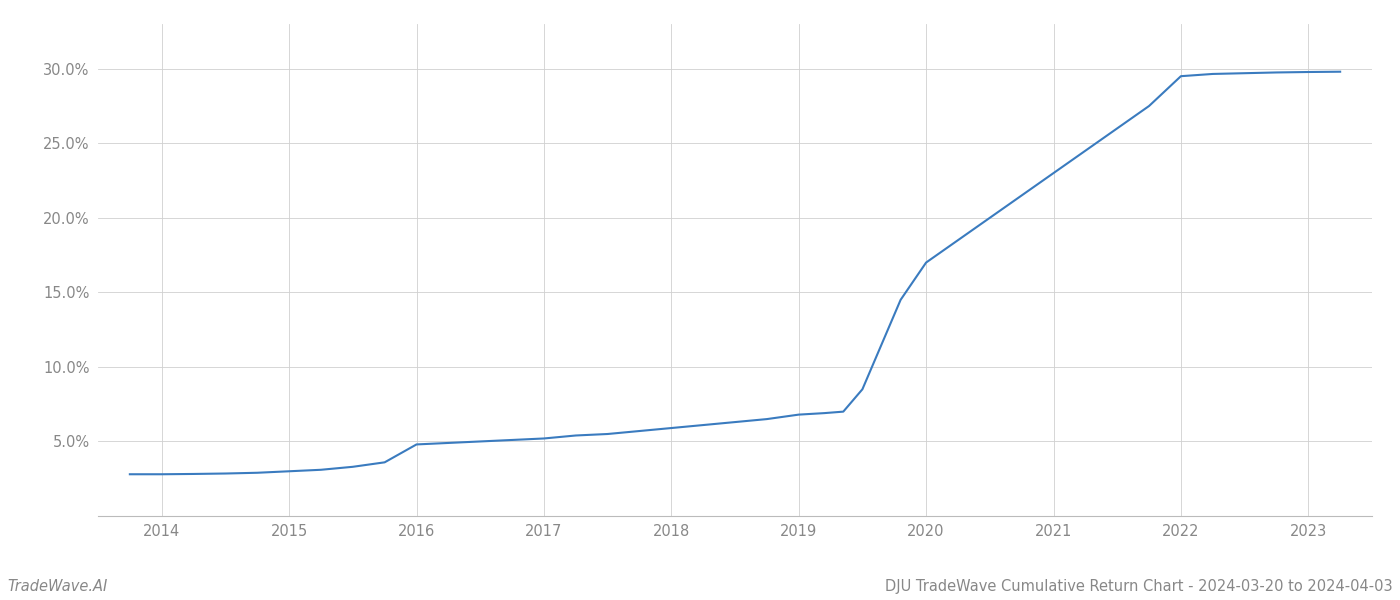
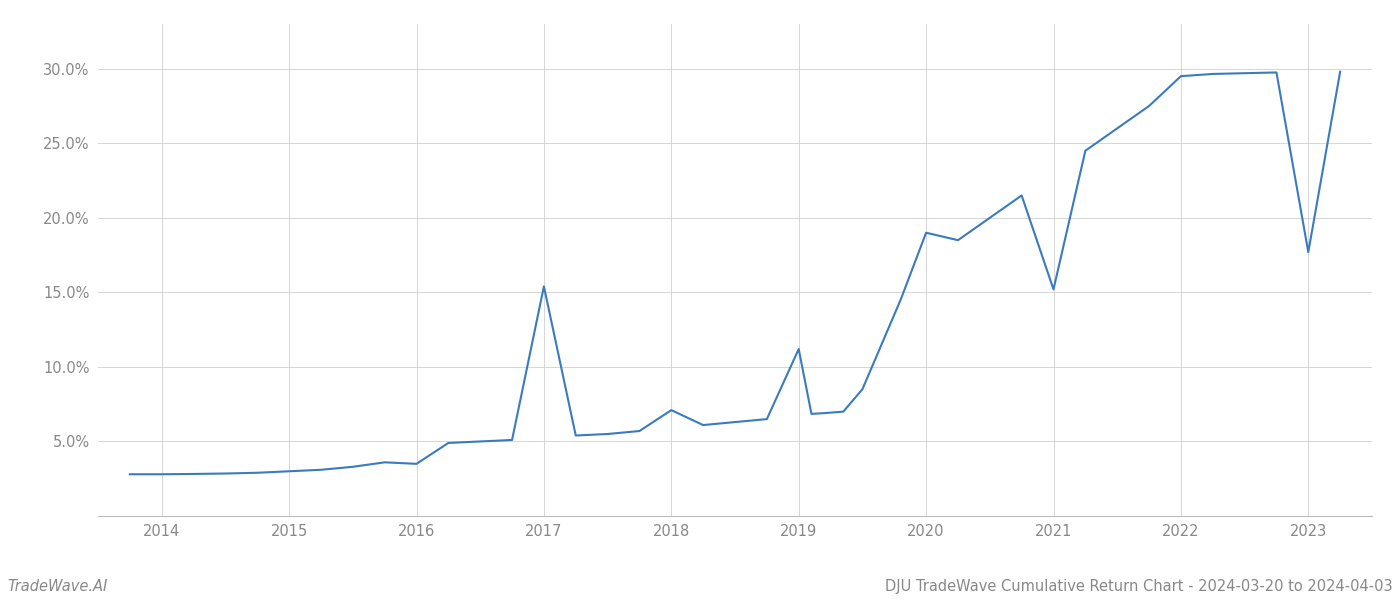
2016: 4.8% -> 3.5%
2017: 5.2% -> 15.4%
2018: 5.9% -> 7.1%
2019: 6.8% -> 11.2%
2020: 17.0% -> 19.0%
2021: 23.0% -> 15.2%
2023: 29.8% -> 17.7%
